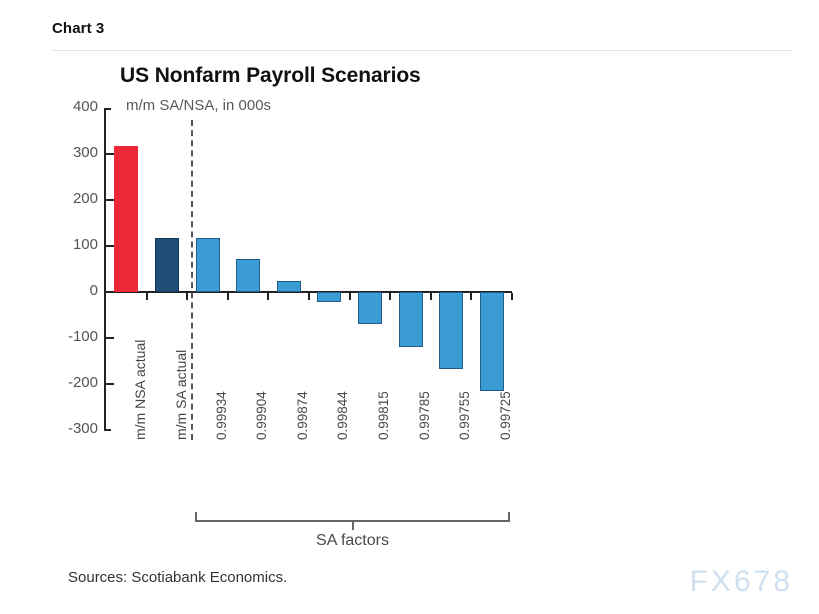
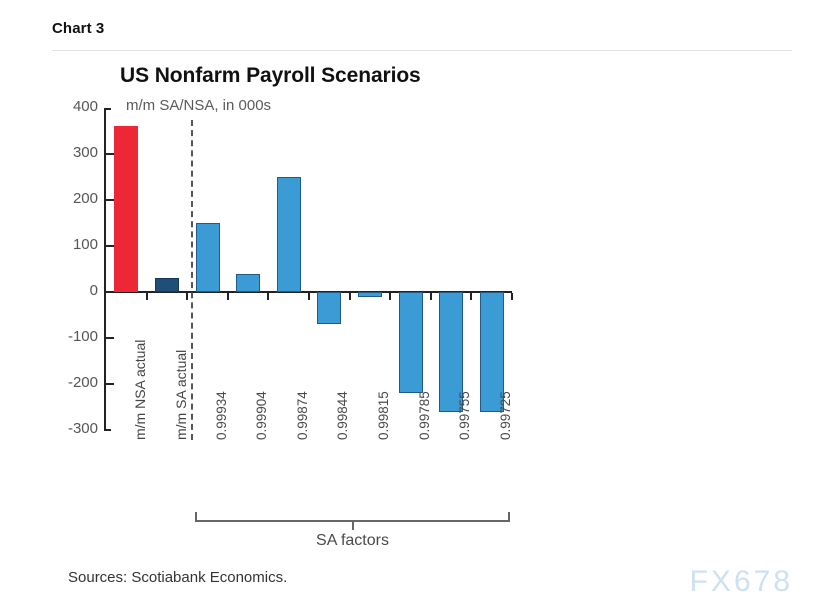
m/m NSA actual: 320 -> 360
m/m SA actual: 120 -> 30
0.99934: 120 -> 150
0.99904: 70 -> 40
0.99874: 20 -> 250
0.99844: -20 -> -70
0.99815: -70 -> -10
0.99785: -120 -> -220
0.99755: -170 -> -260
0.99725: -220 -> -260
